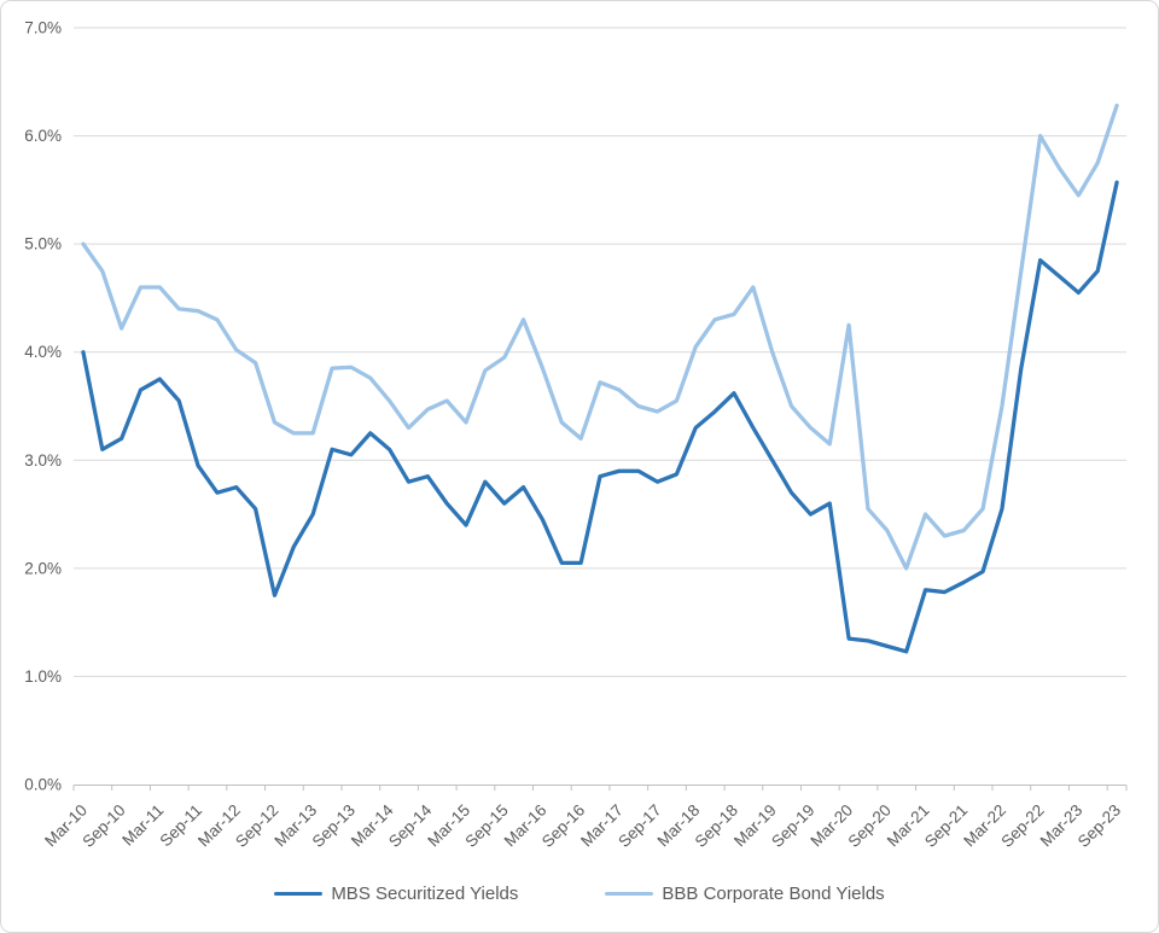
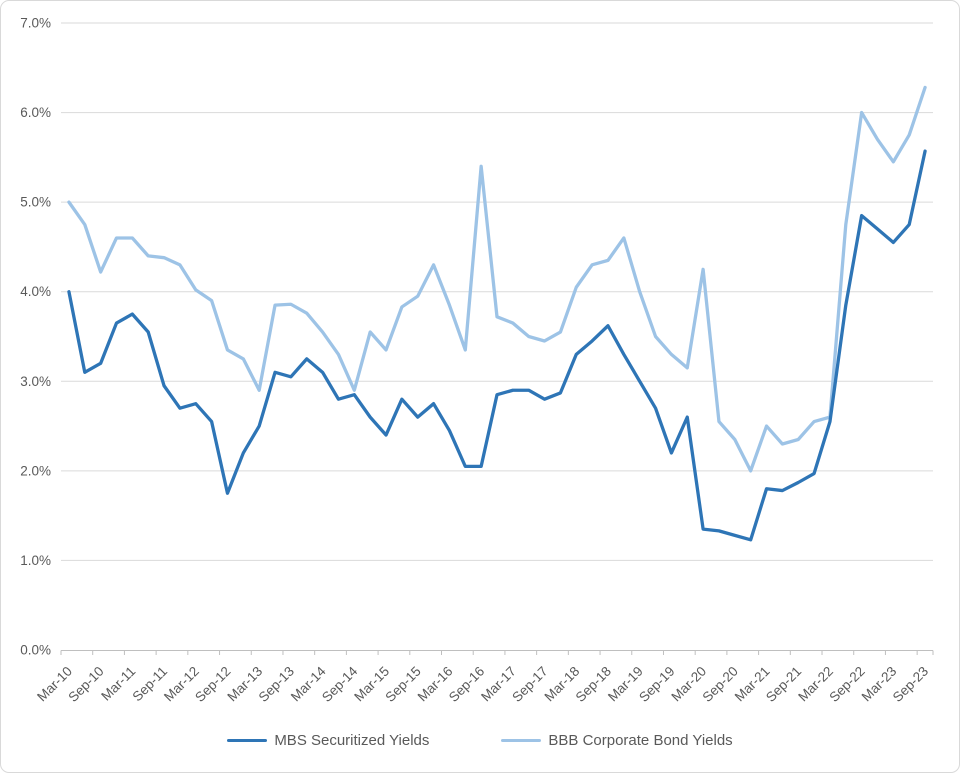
BBB Corporate Bond Yields/Mar-13: 3.2% -> 2.9%
BBB Corporate Bond Yields/Sep-14: 3.5% -> 2.9%
BBB Corporate Bond Yields/Sep-16: 3.2% -> 5.4%
MBS Securitized Yields/Sep-19: 2.5% -> 2.2%
BBB Corporate Bond Yields/Mar-22: 3.5% -> 2.6%
